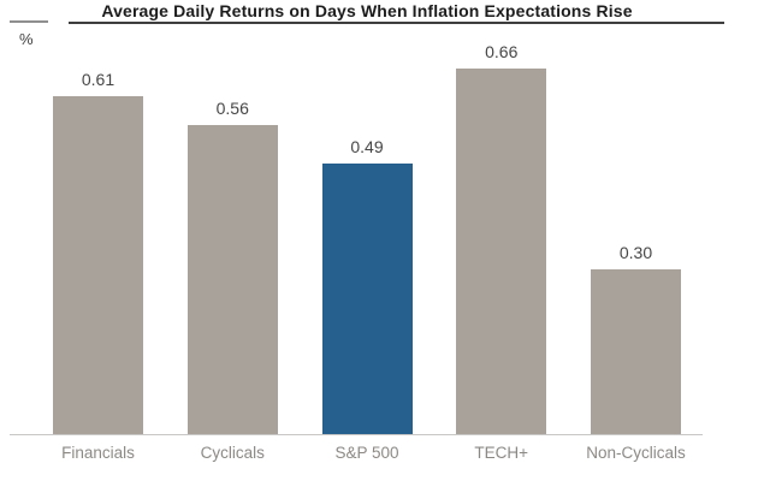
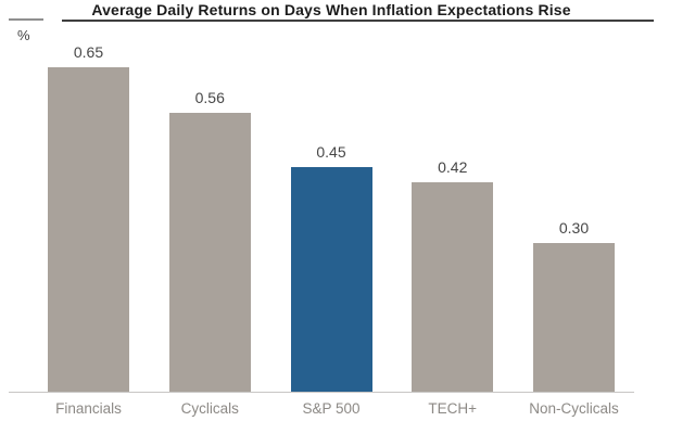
Financials: 0.61 -> 0.65
S&P 500: 0.49 -> 0.45
TECH+: 0.66 -> 0.42
